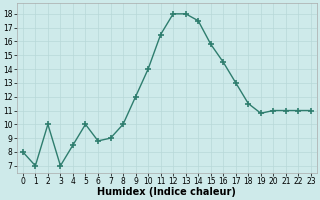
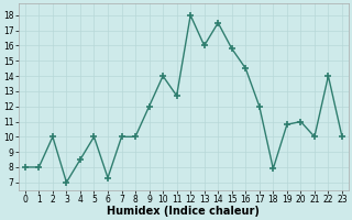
1: 7.0 -> 8.0
6: 8.8 -> 7.3
7: 9.0 -> 10.0
11: 16.5 -> 12.7
13: 18.0 -> 16.0
17: 13.0 -> 12.0
18: 11.5 -> 7.9
21: 11.0 -> 10.0
22: 11.0 -> 14.0
23: 11.0 -> 10.0
